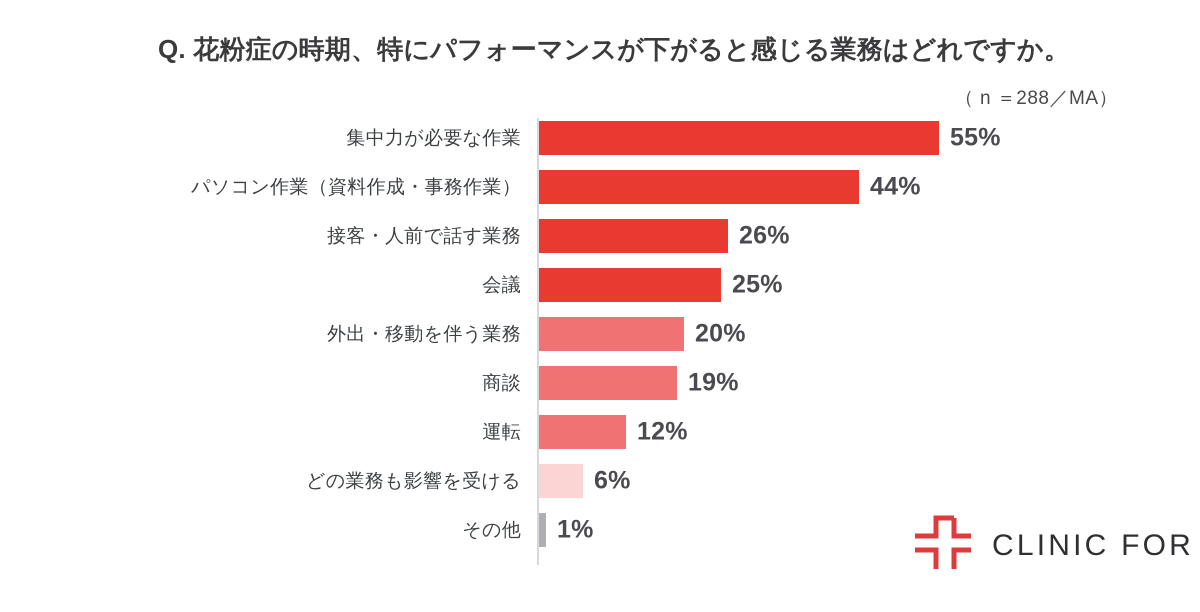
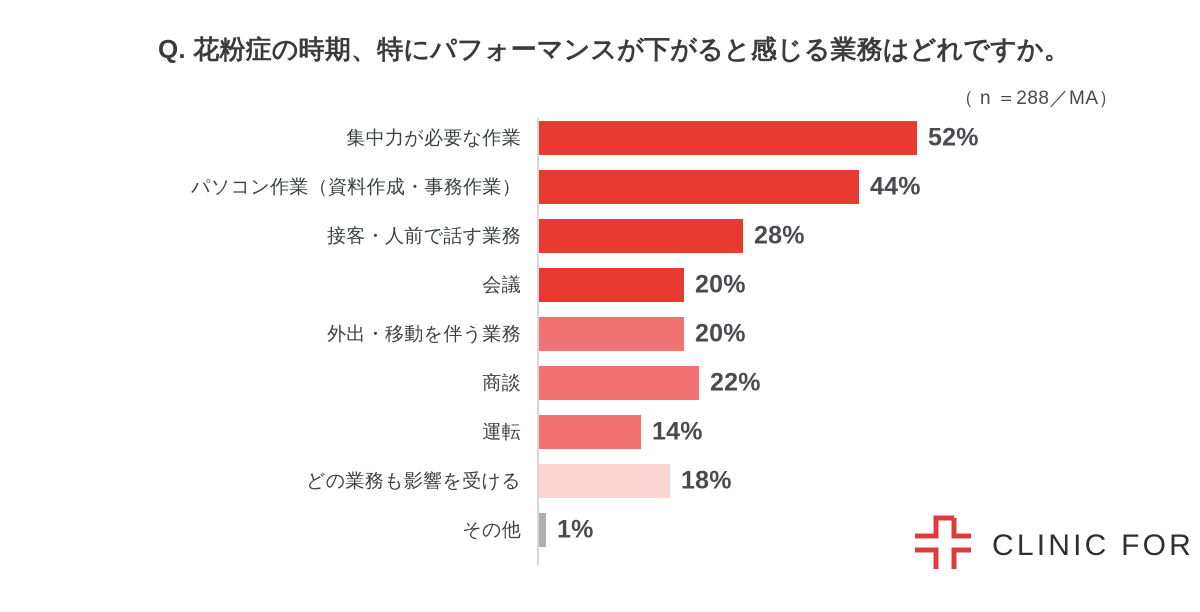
集中力が必要な作業: 55% -> 52%
接客・人前で話す業務: 26% -> 28%
会議: 25% -> 20%
商談: 19% -> 22%
運転: 12% -> 14%
どの業務も影響を受ける: 6% -> 18%
